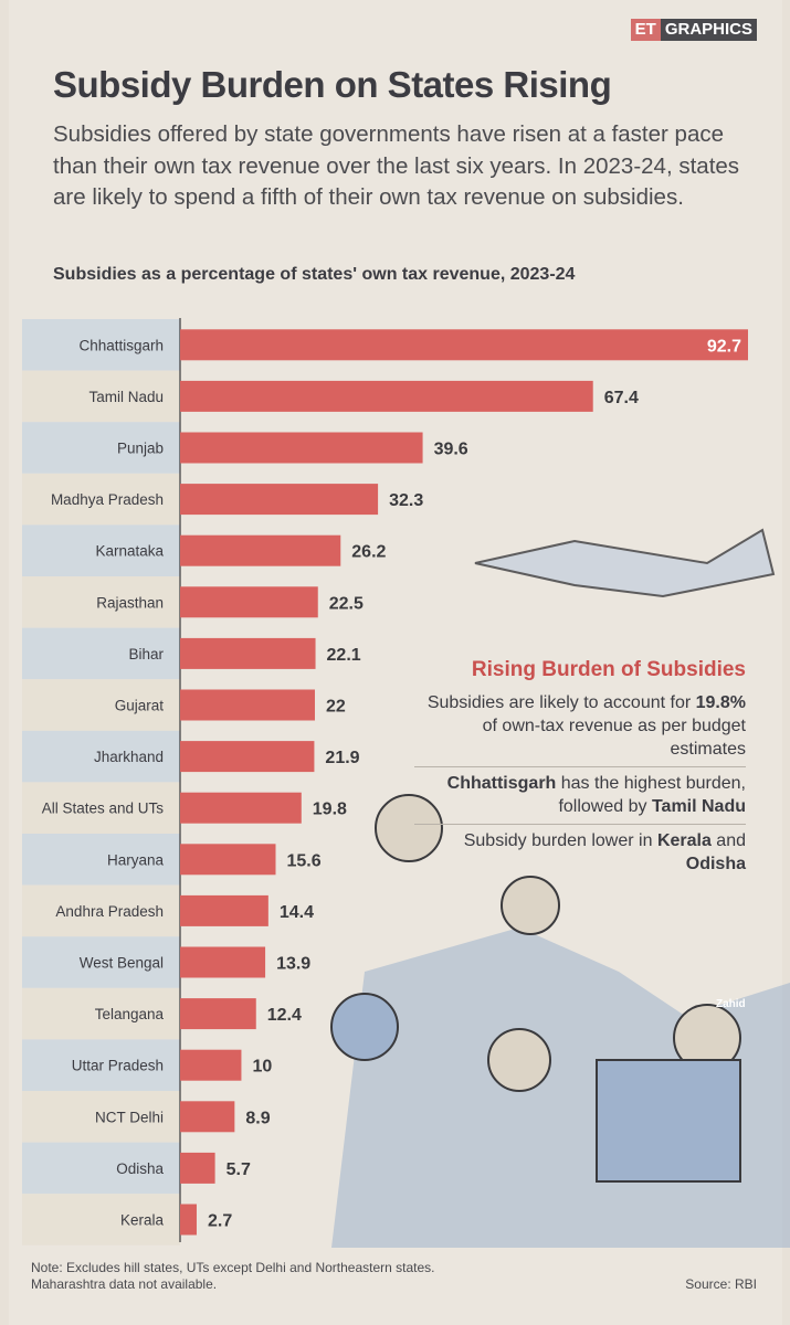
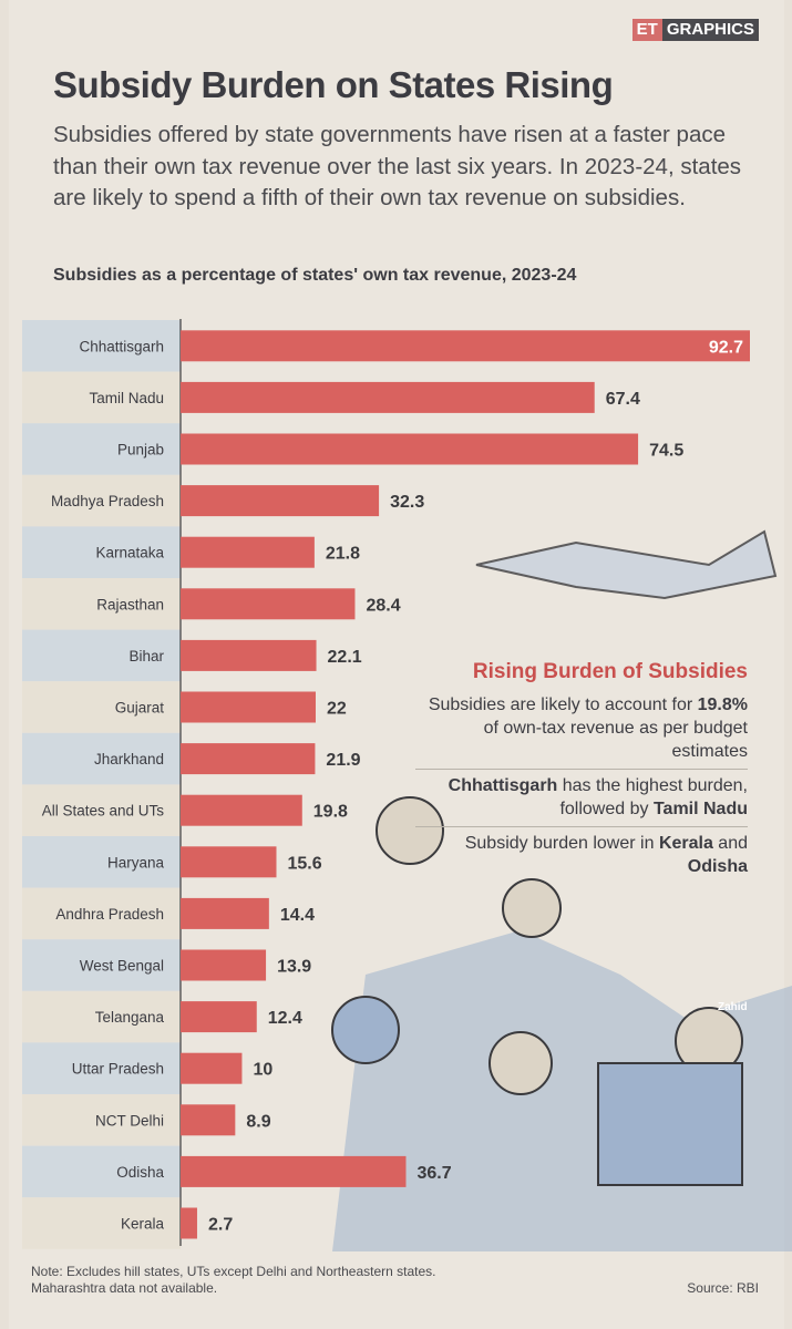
Punjab: 39.6 -> 74.5
Karnataka: 26.2 -> 21.8
Rajasthan: 22.5 -> 28.4
Odisha: 5.7 -> 36.7
